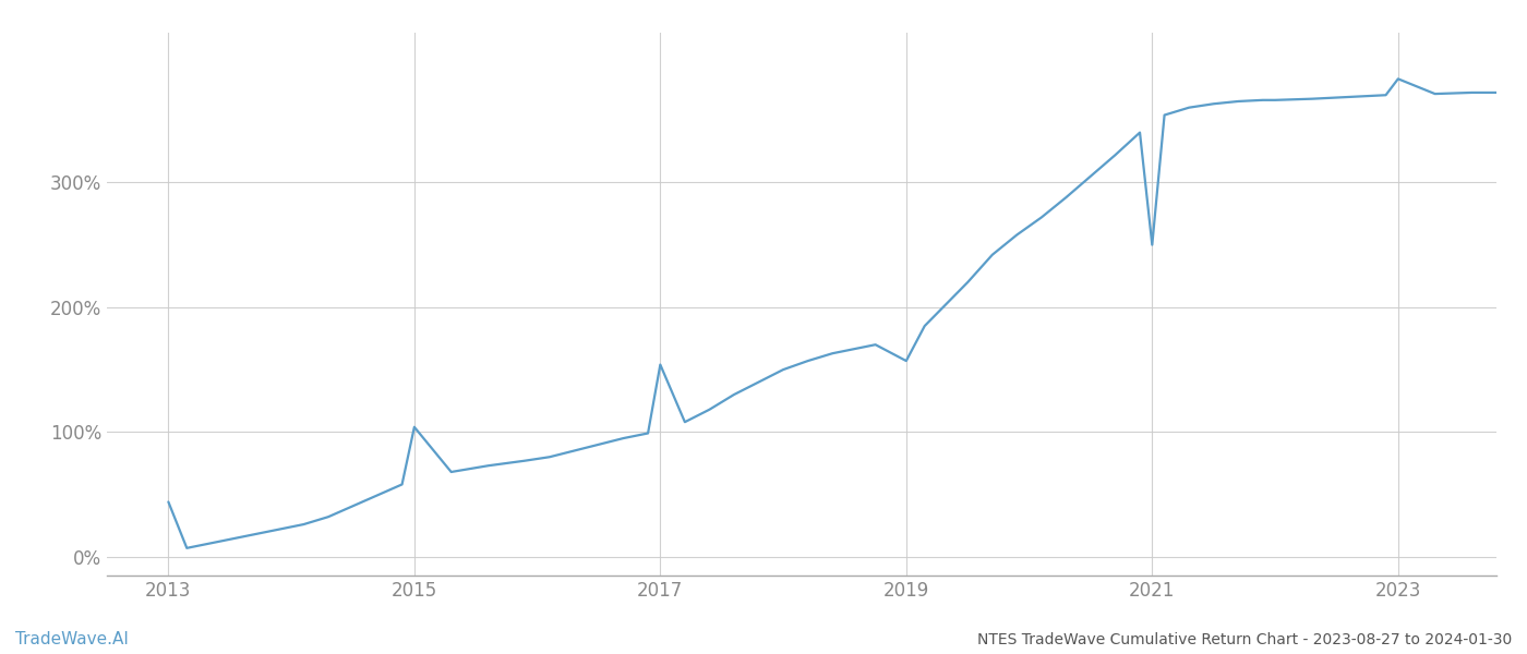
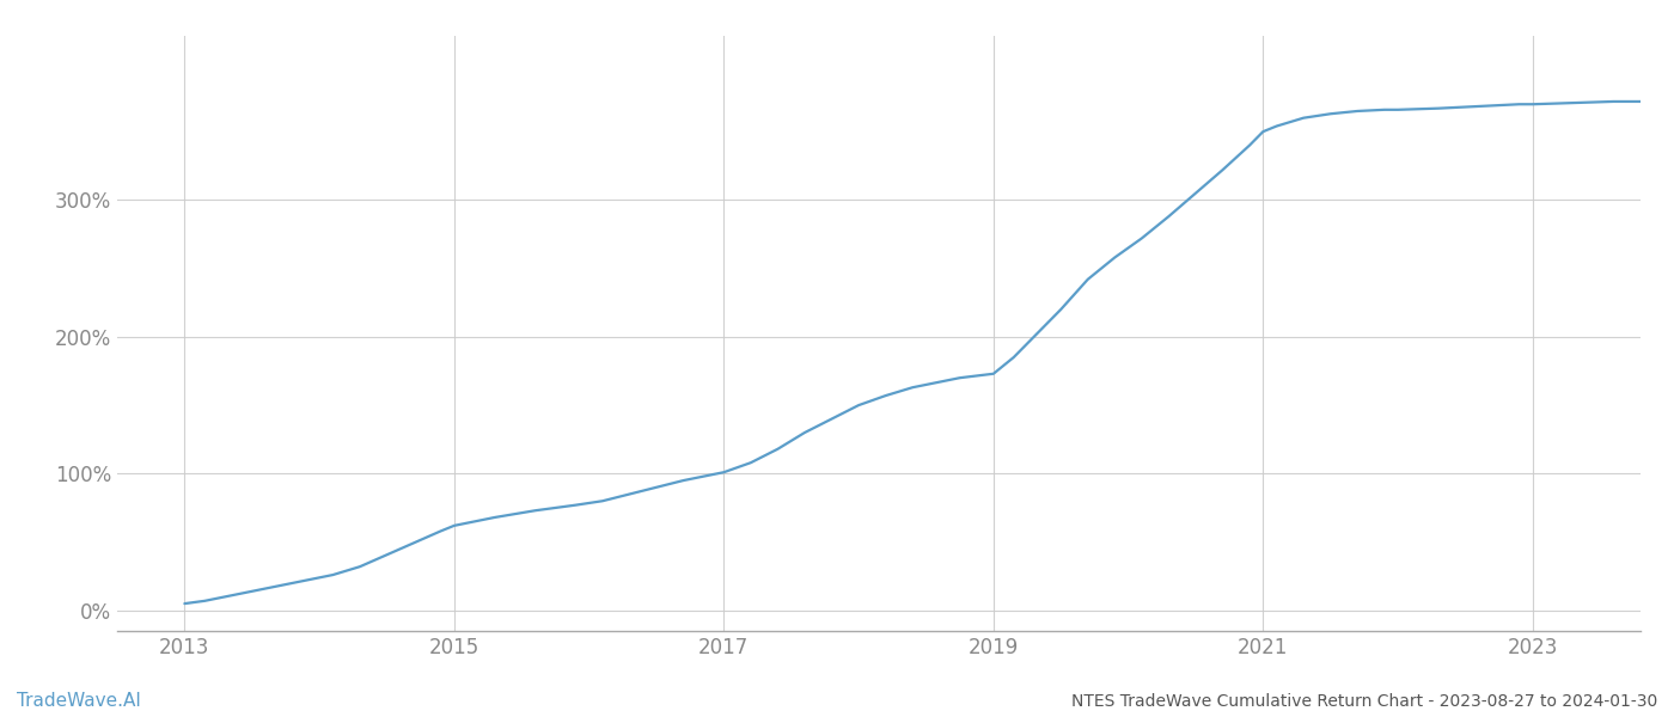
2013: 44% -> 5%
2015: 104% -> 62%
2017: 154% -> 101%
2019: 157% -> 173%
2021: 250% -> 350%
2023: 383% -> 370%
